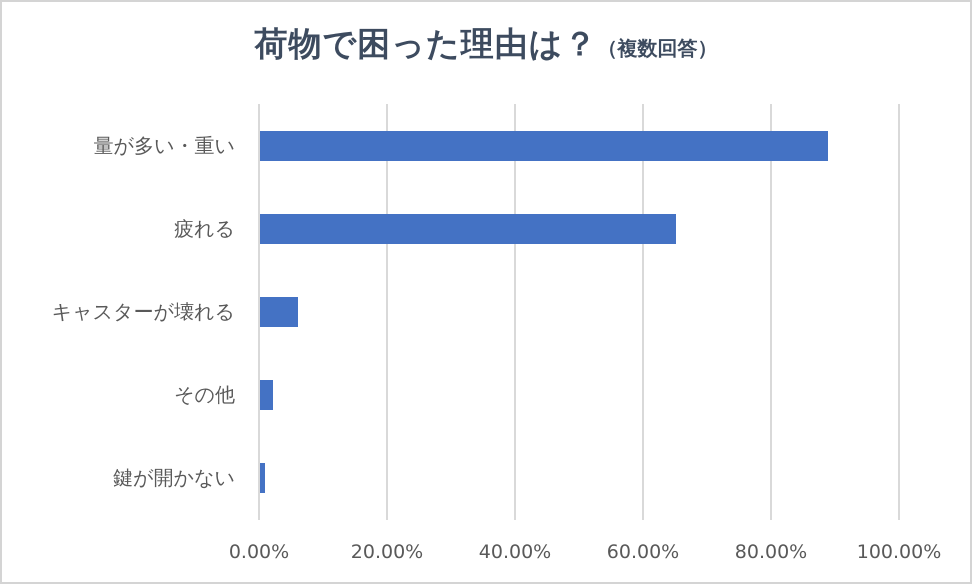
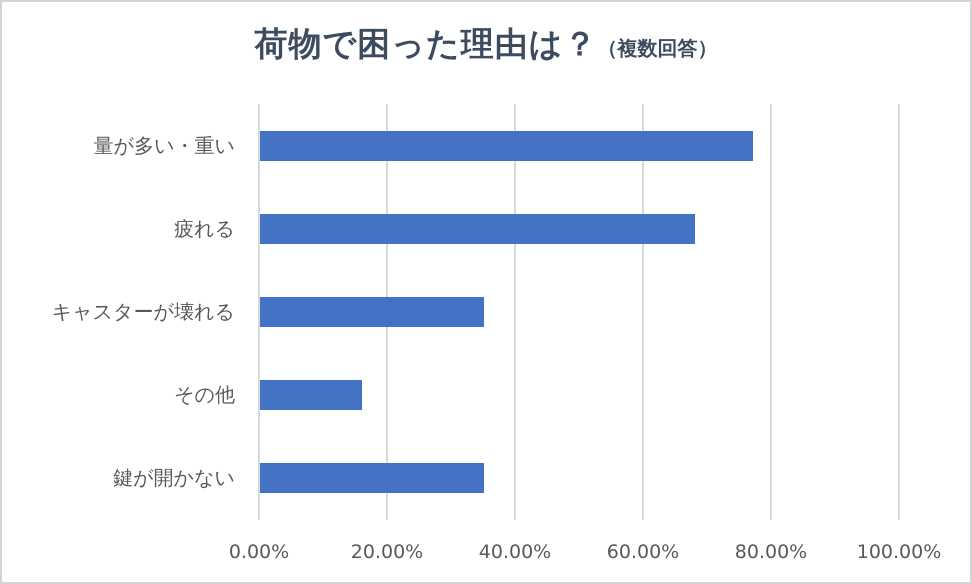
量が多い・重い: 89% -> 77%
疲れる: 65% -> 68%
キャスターが壊れる: 6% -> 35%
その他: 2% -> 16%
鍵が開かない: 1% -> 35%
